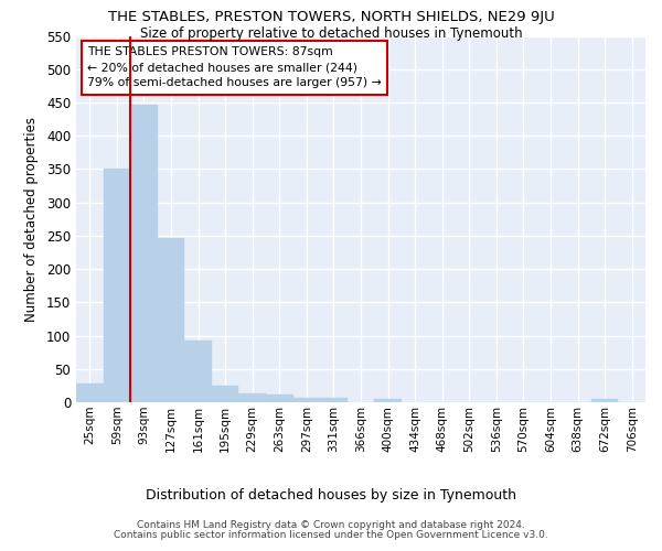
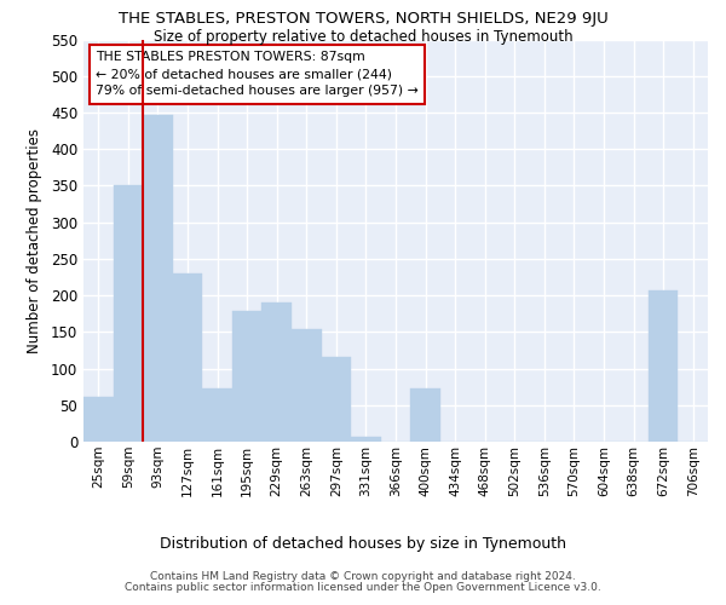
25sqm: 28 -> 62
127sqm: 247 -> 230
161sqm: 93 -> 72
195sqm: 25 -> 178
229sqm: 14 -> 190
263sqm: 11 -> 154
297sqm: 7 -> 116
400sqm: 5 -> 72
672sqm: 5 -> 206
